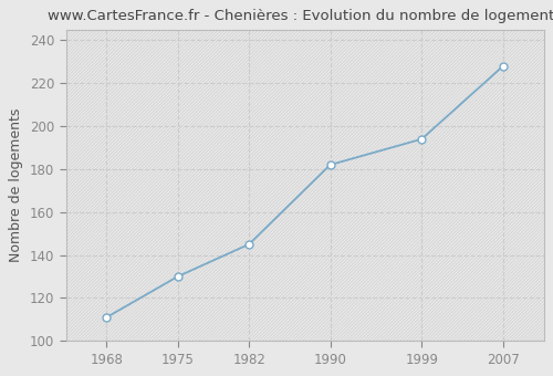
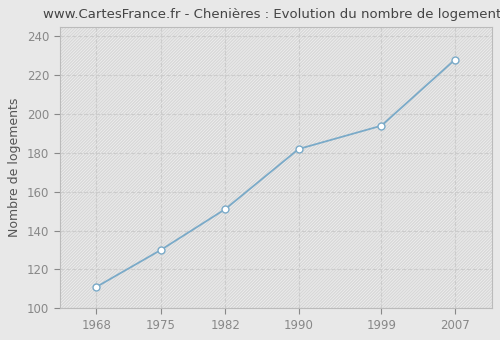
1982: 145 -> 151
